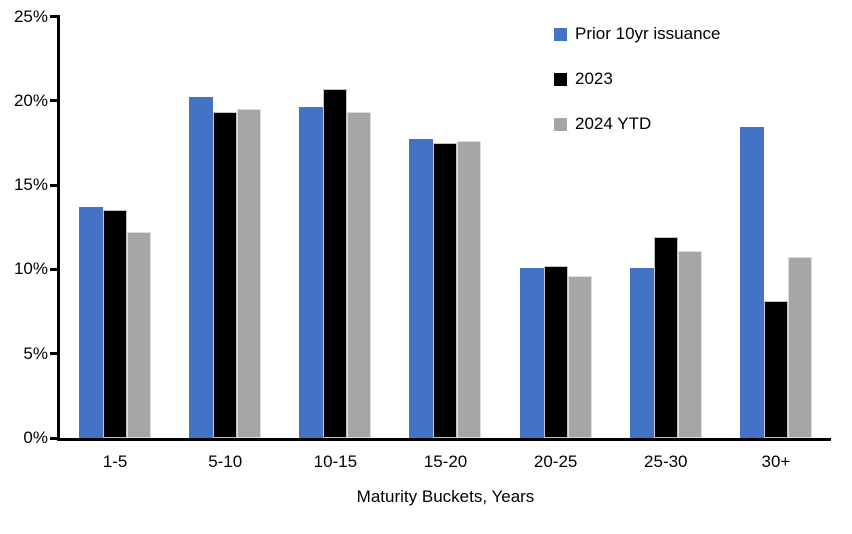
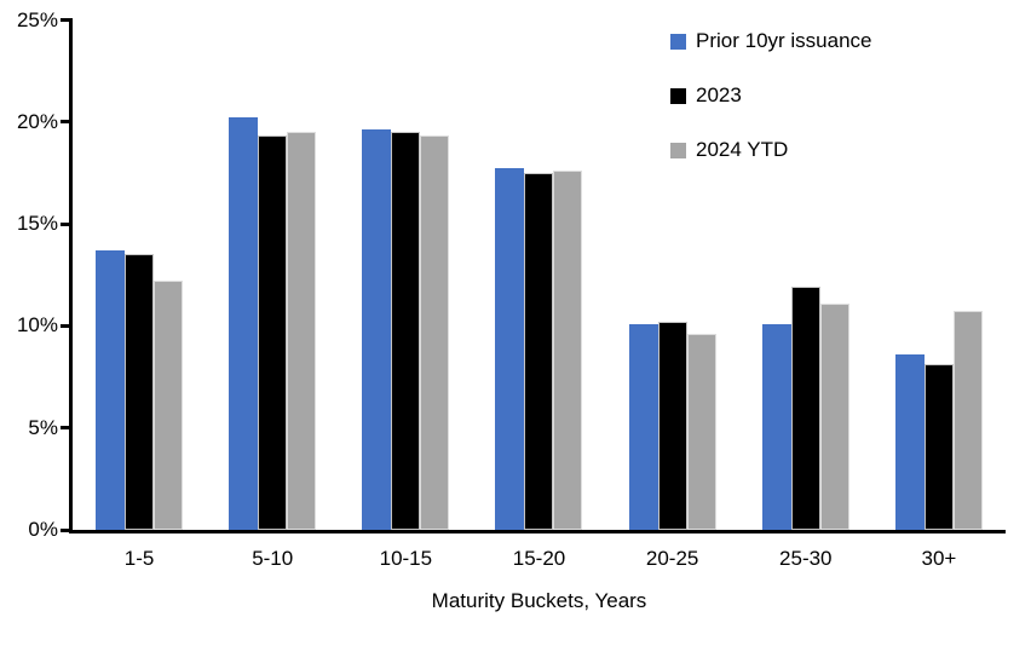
2023/10-15: 20.7% -> 19.5%
Prior 10yr issuance/30+: 18.4% -> 8.6%
